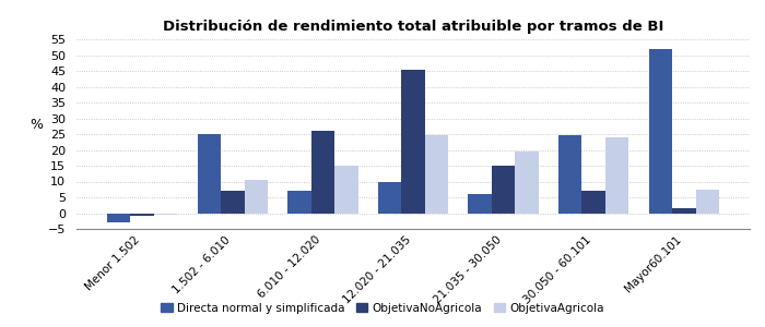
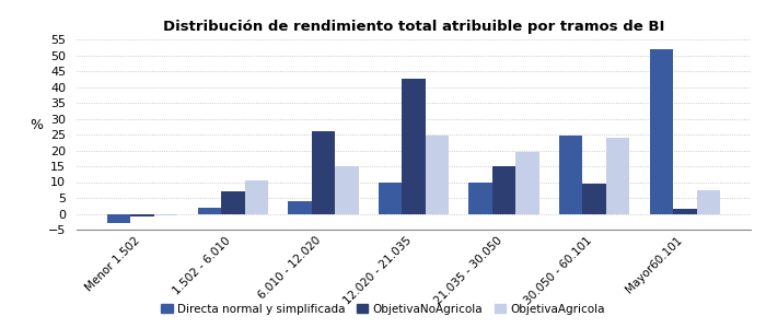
Directa normal y simplificada/1.502 - 6.010: 25.0 -> 2.0
Directa normal y simplificada/6.010 - 12.020: 7.0 -> 4.0
ObjetivaNoAgricola/12.020 - 21.035: 45.5 -> 42.5
Directa normal y simplificada/21.035 - 30.050: 6.0 -> 10.0
ObjetivaNoAgricola/30.050 - 60.101: 7.0 -> 9.5
